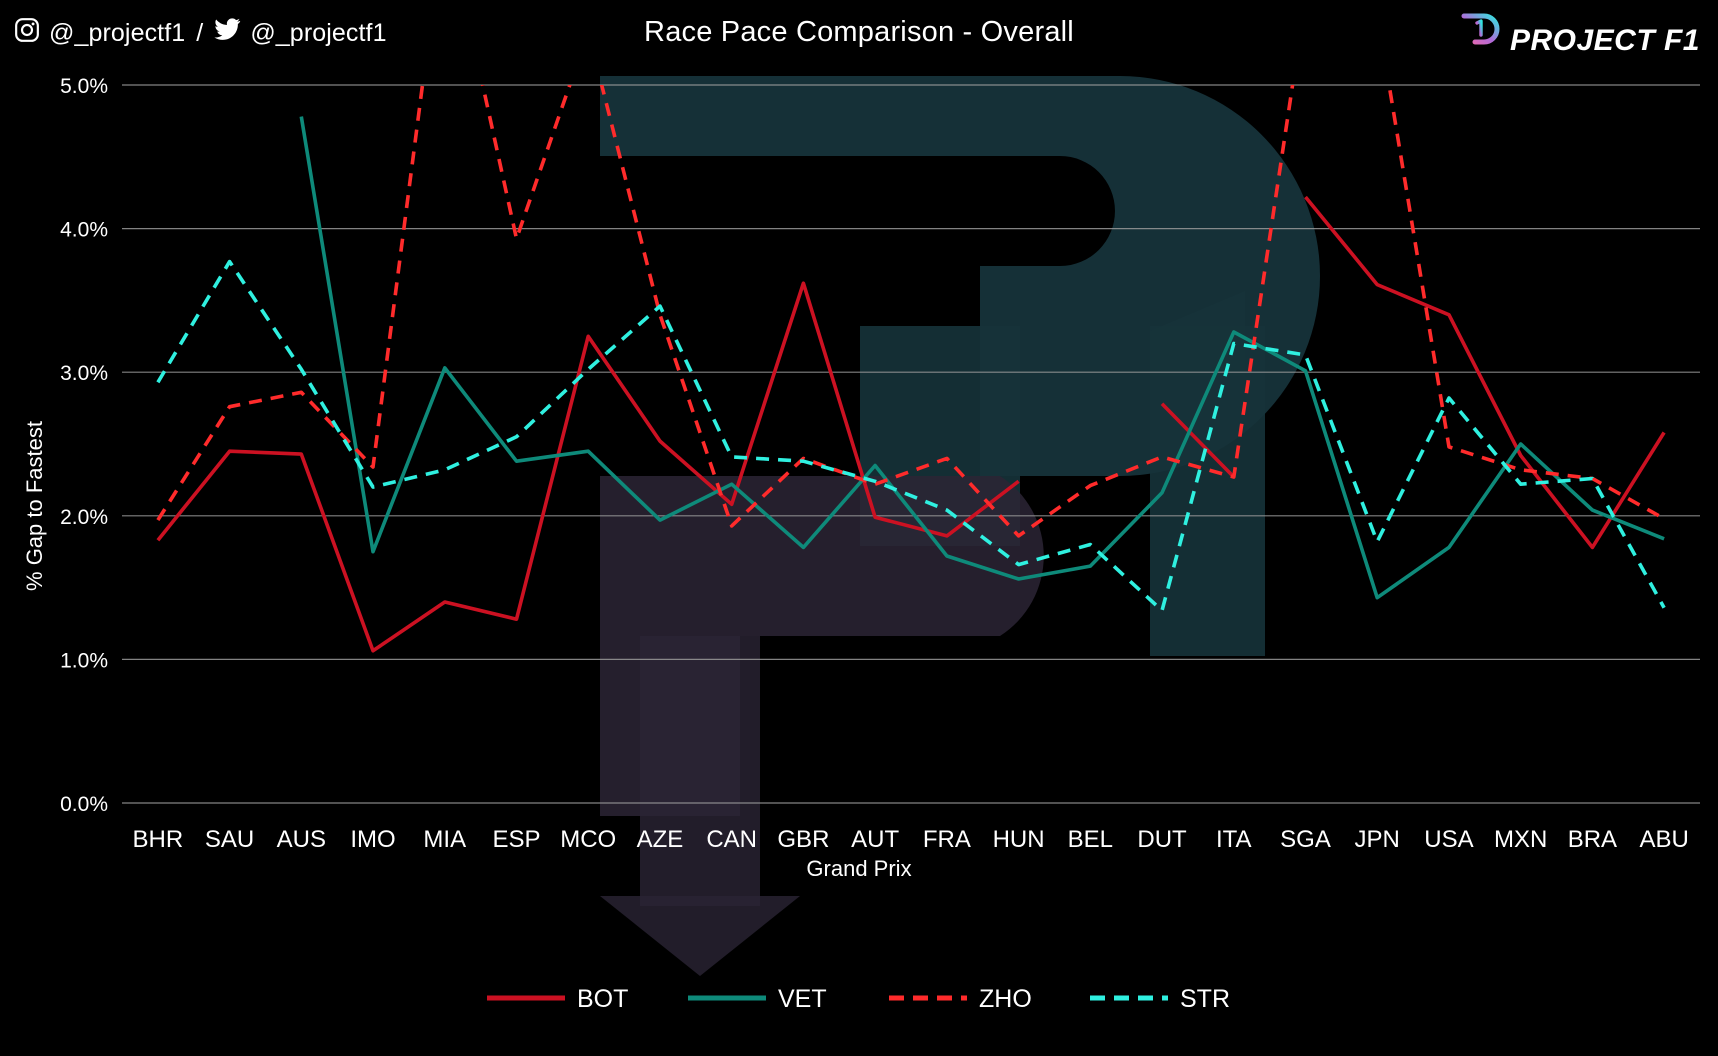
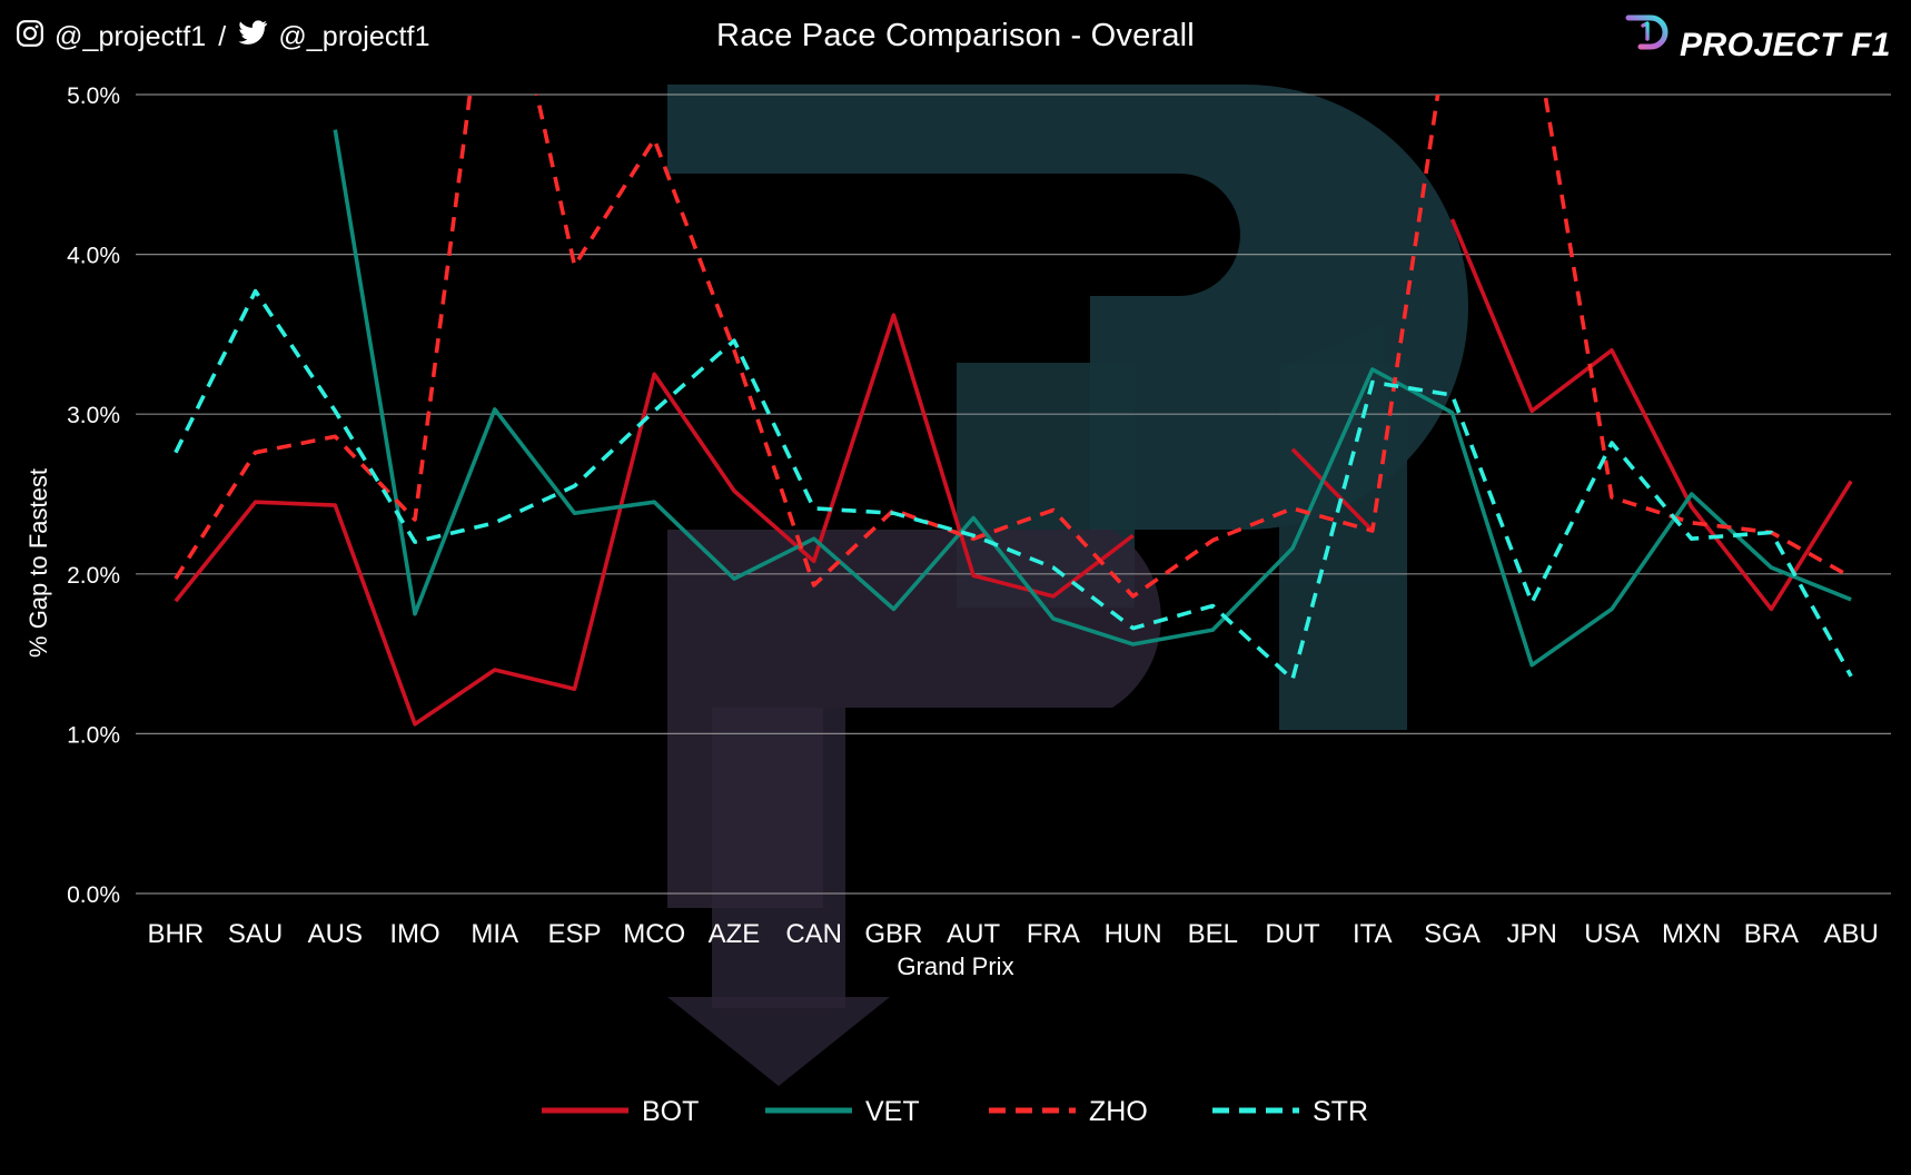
STR/BHR: 2.93% -> 2.76%
ZHO/MCO: 5.37% -> 4.72%
BOT/JPN: 3.61% -> 3.02%
